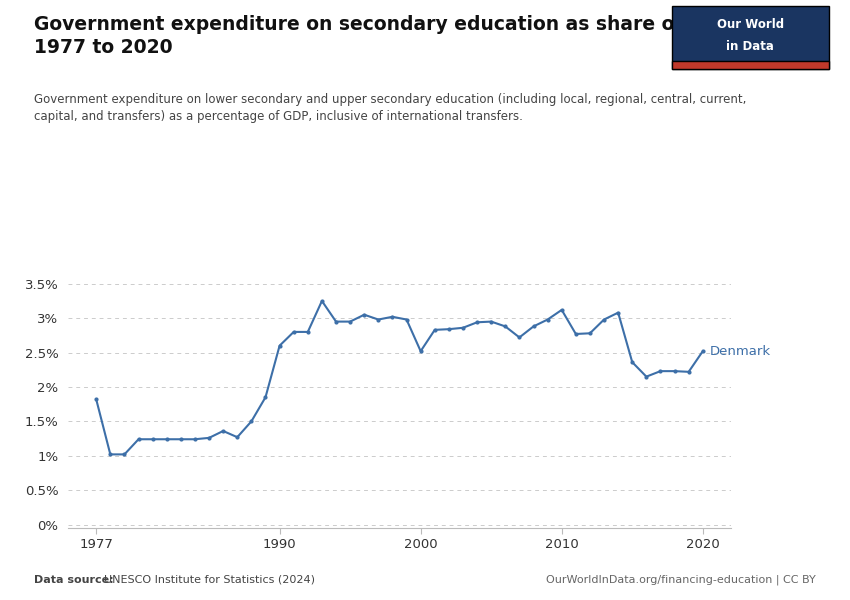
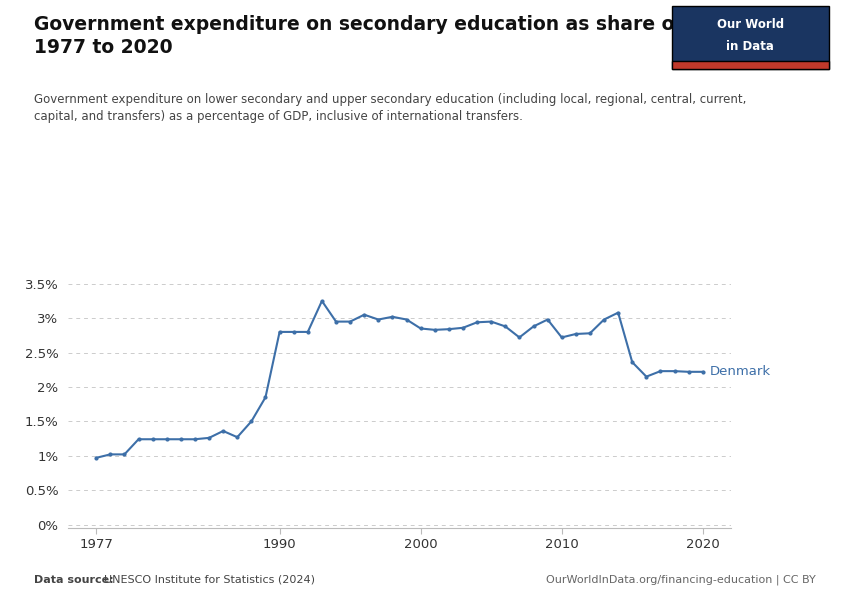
1977: 1.82% -> 0.97%
1990: 2.60% -> 2.80%
2000: 2.52% -> 2.85%
2010: 3.12% -> 2.72%
2020: 2.52% -> 2.22%
